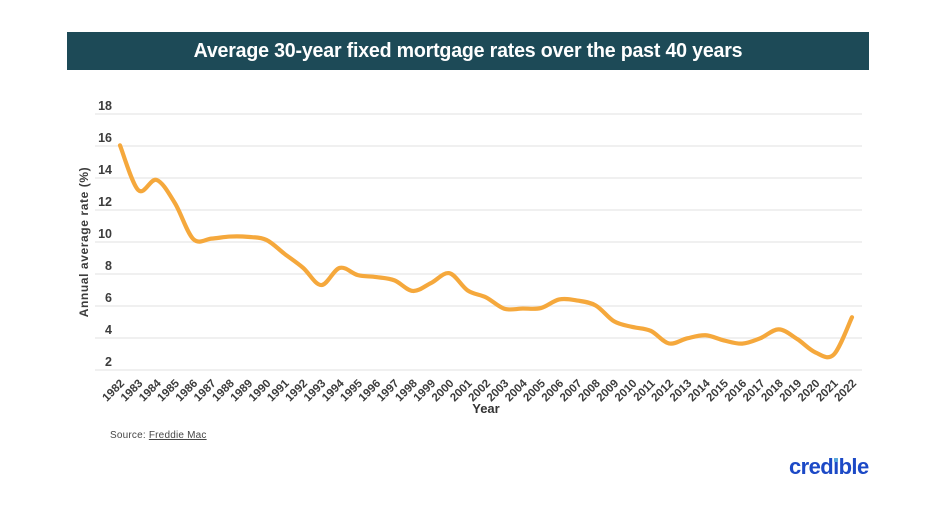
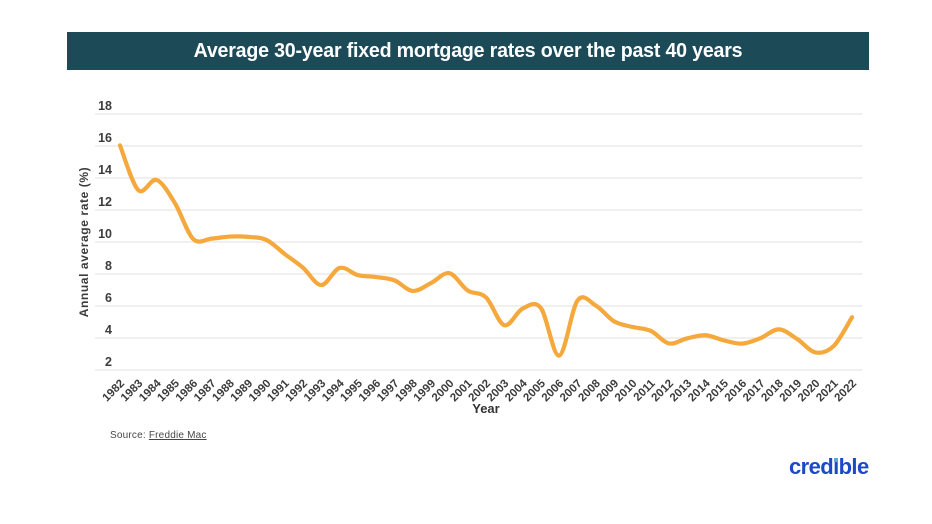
2003: 5.8 -> 4.8
2006: 6.4 -> 2.9
2021: 3.0 -> 3.5
